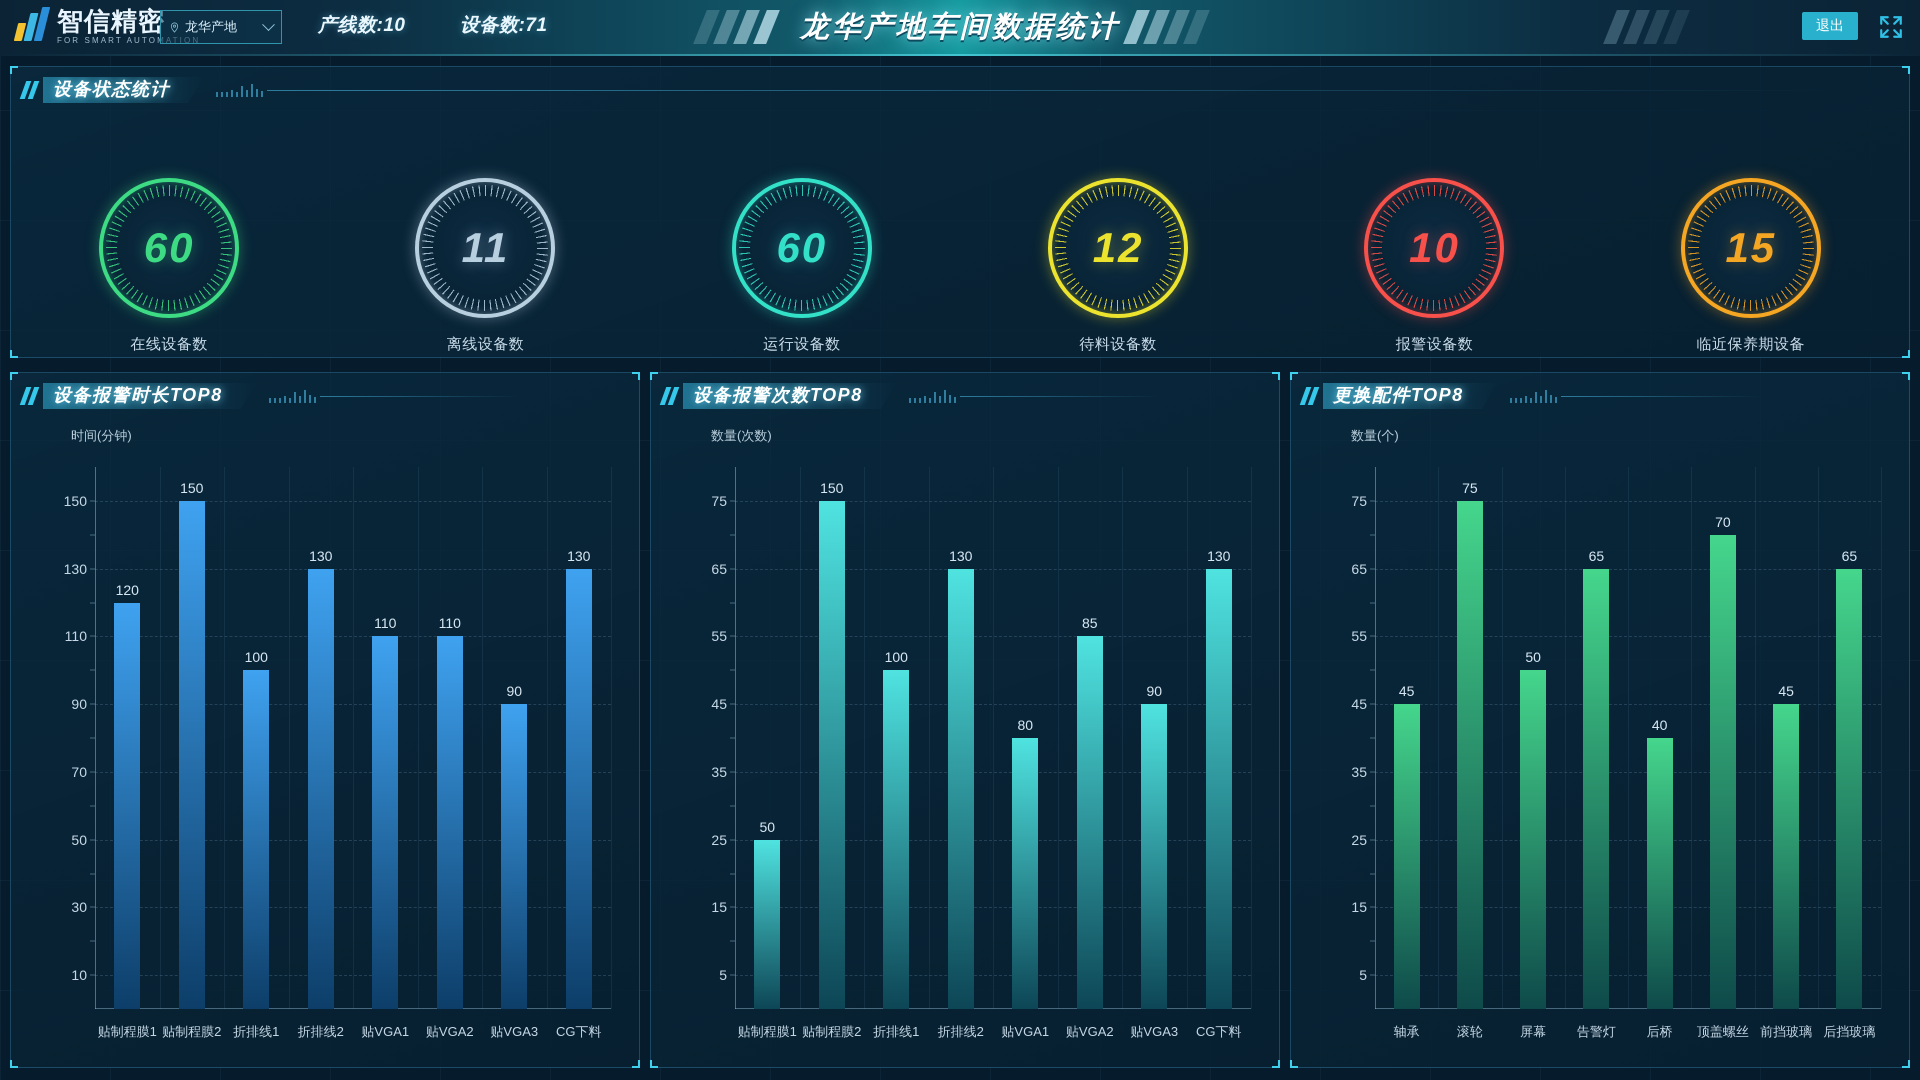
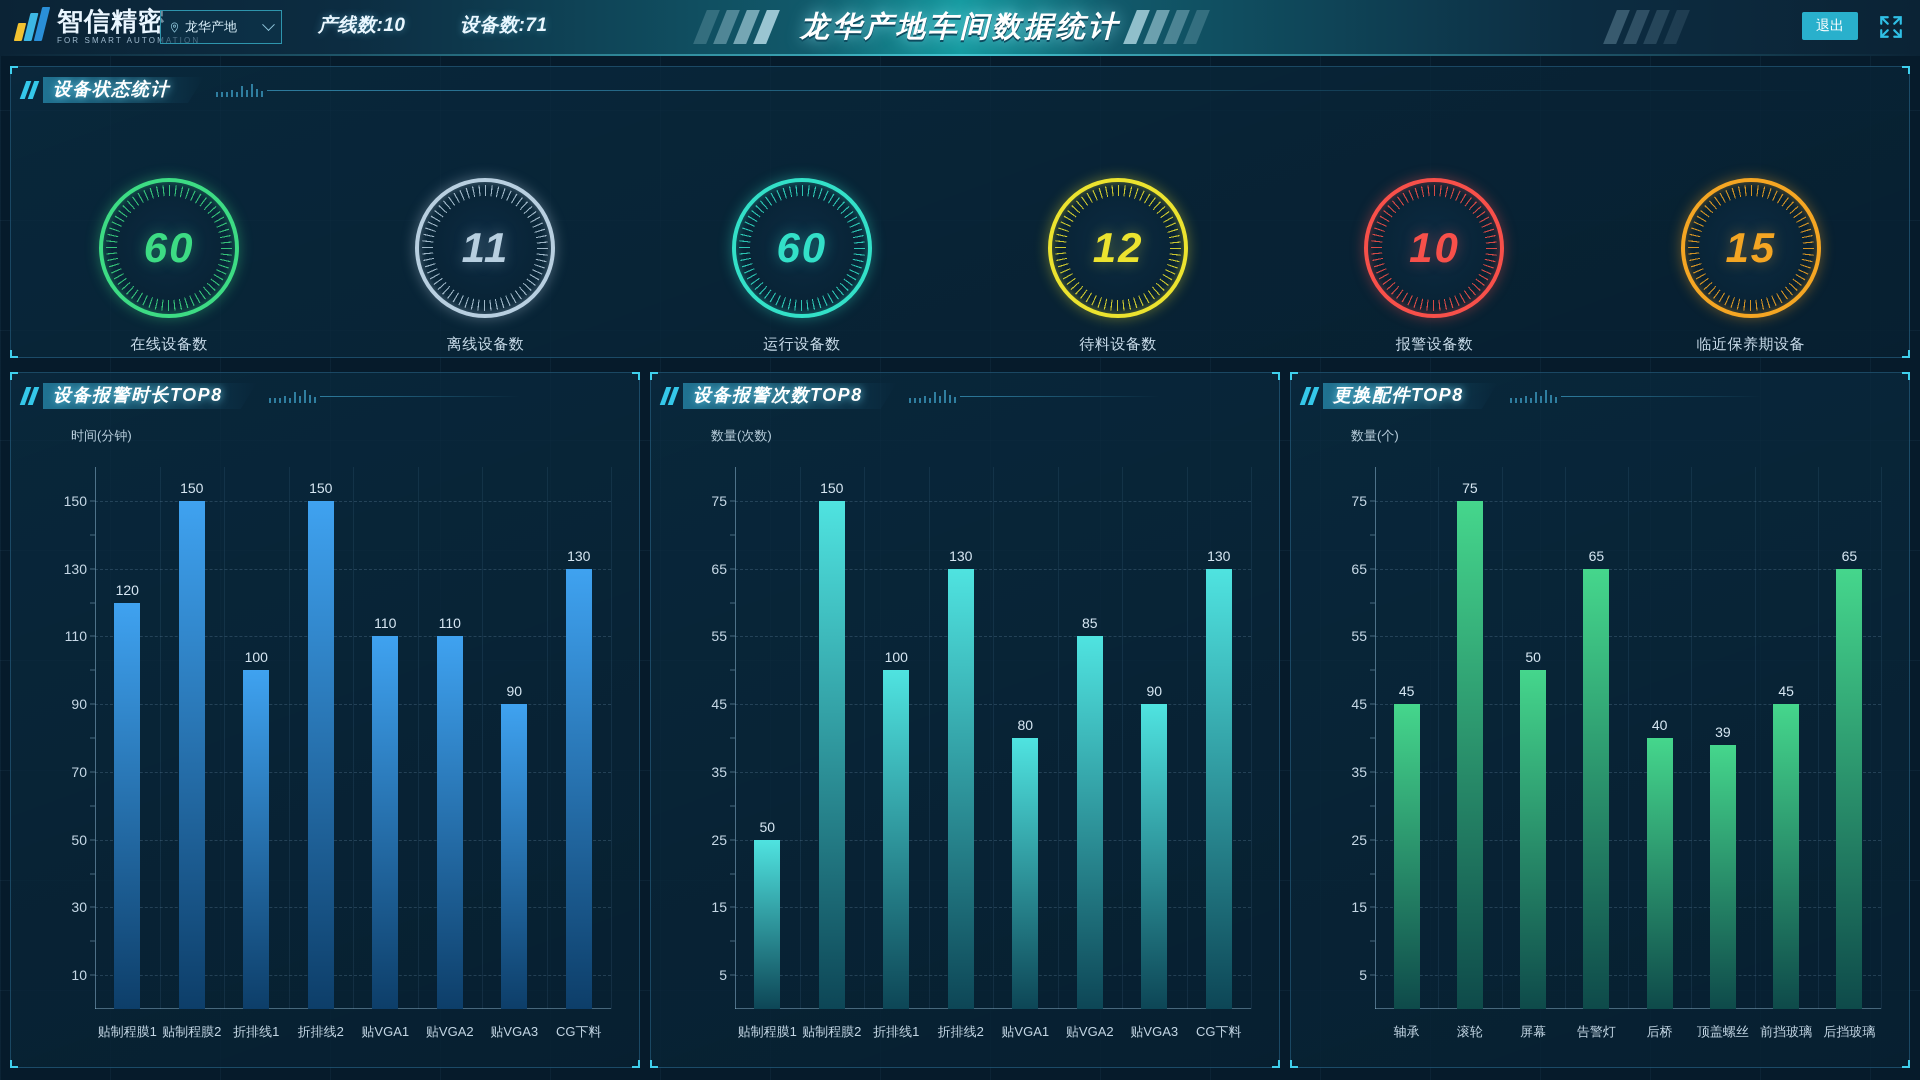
设备报警时长TOP8/折排线2: 130 -> 150
更换配件TOP8/顶盖螺丝: 70 -> 39
